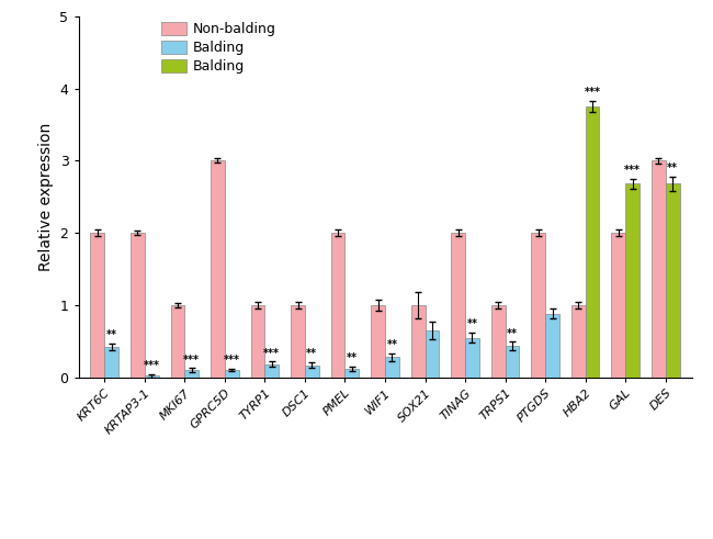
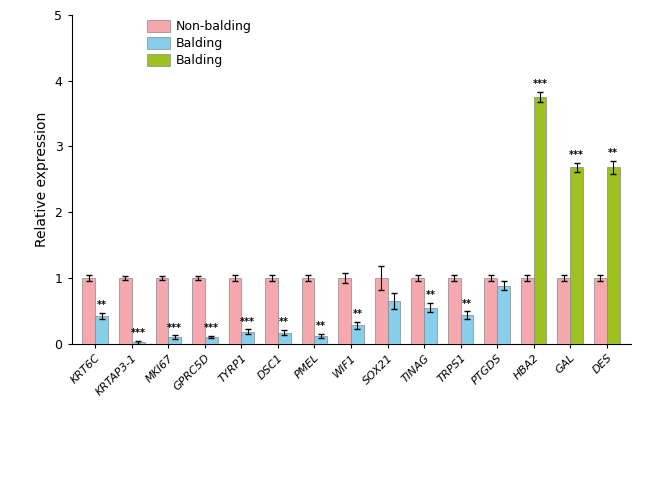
Non-balding/KRT6C: 2 -> 1
Non-balding/KRTAP3-1: 2 -> 1
Non-balding/GPRC5D: 3 -> 1
Non-balding/PMEL: 2 -> 1
Non-balding/TINAG: 2 -> 1
Non-balding/PTGDS: 2 -> 1
Non-balding/GAL: 2 -> 1
Non-balding/DES: 3 -> 1
